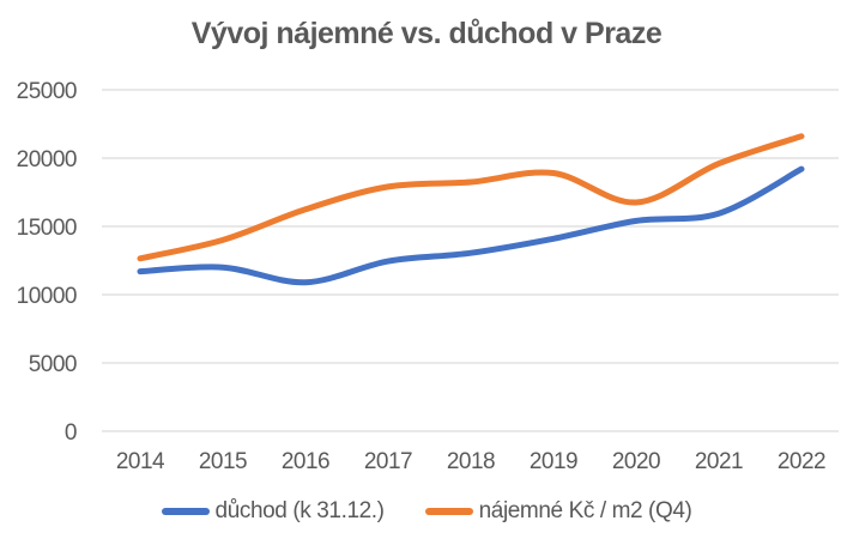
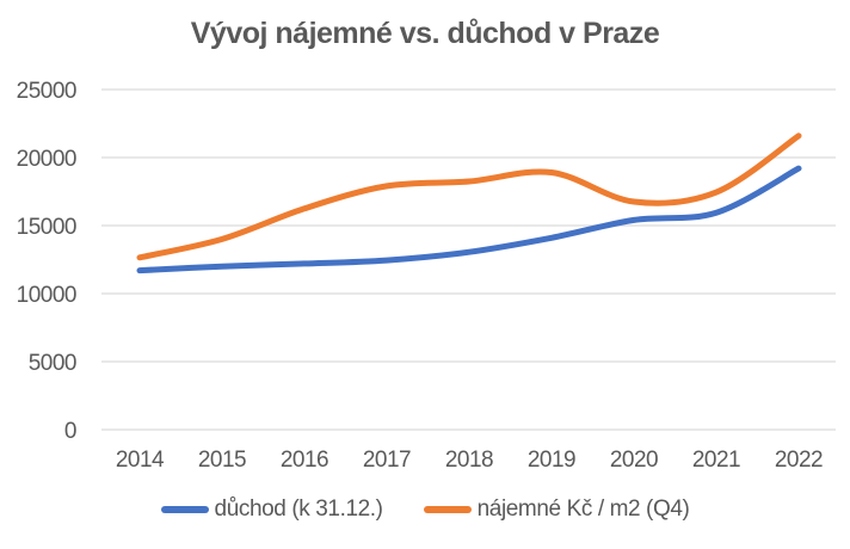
důchod (k 31.12.)/2016: 10900 -> 12200
nájemné Kč / m2 (Q4)/2021: 19600 -> 17400
